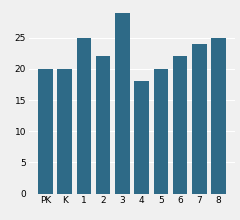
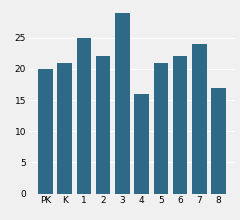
K: 20 -> 21
4: 18 -> 16
5: 20 -> 21
8: 25 -> 17
